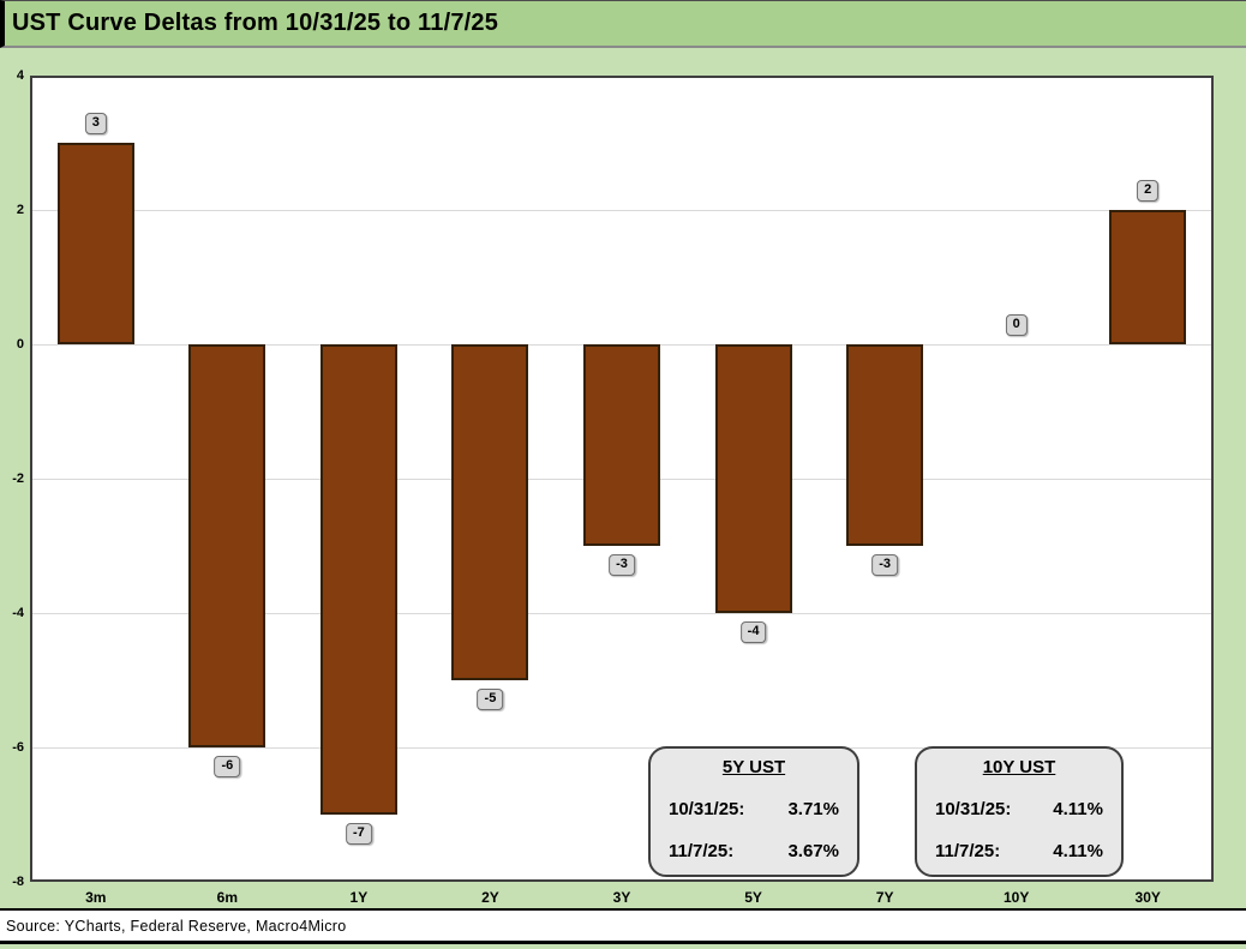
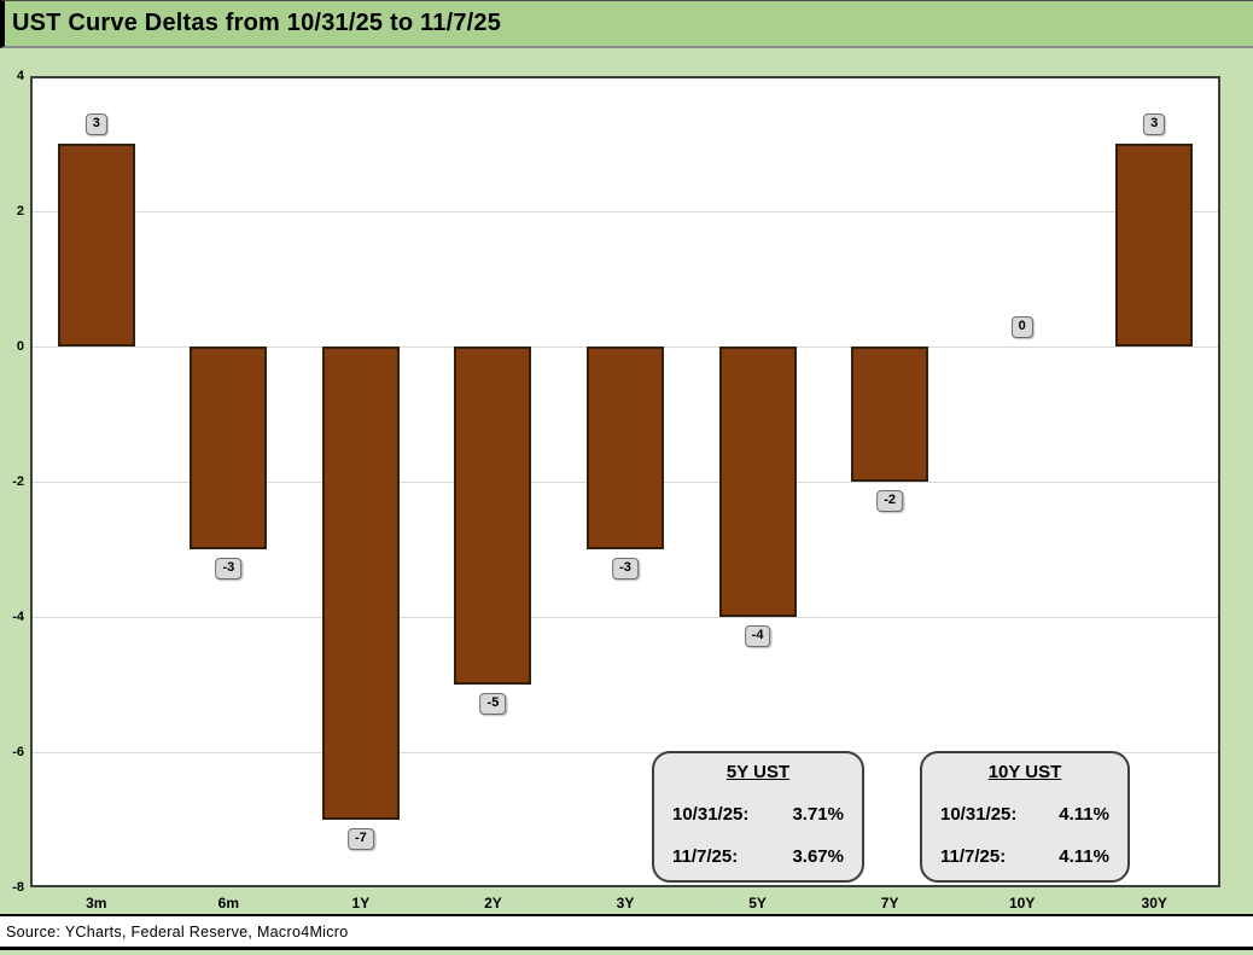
6m: -6 -> -3
7Y: -3 -> -2
30Y: 2 -> 3
